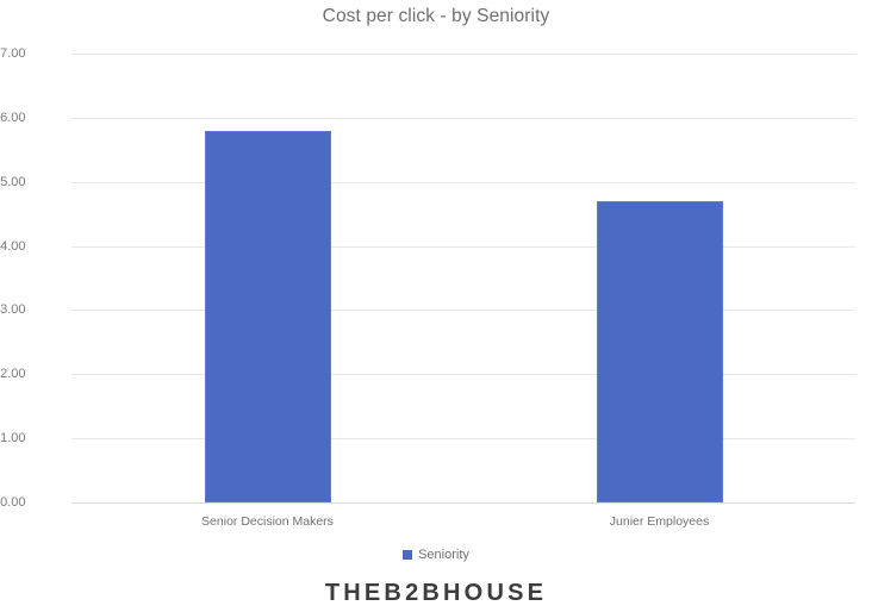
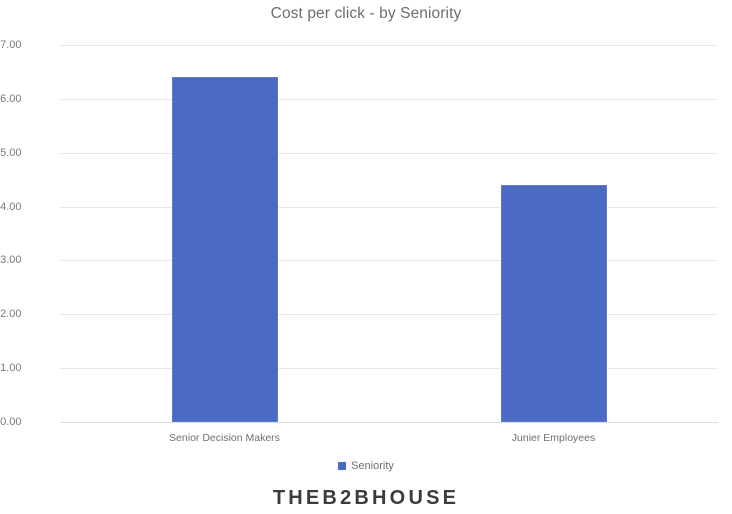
Senior Decision Makers: $5.8 -> $6.4
Junier Employees: $4.7 -> $4.4
